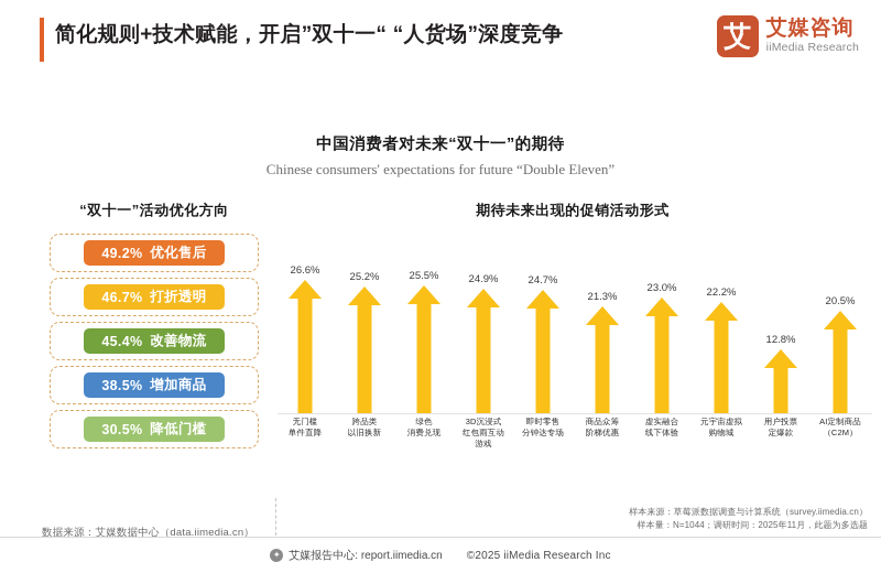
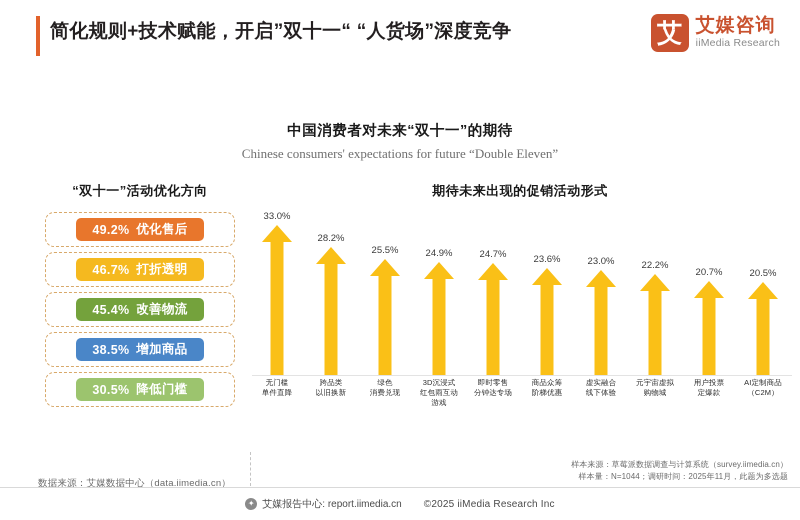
无门槛 单件直降: 26.6% -> 33.0%
跨品类 以旧换新: 25.2% -> 28.2%
商品众筹 阶梯优惠: 21.3% -> 23.6%
用户投票 定爆款: 12.8% -> 20.7%
